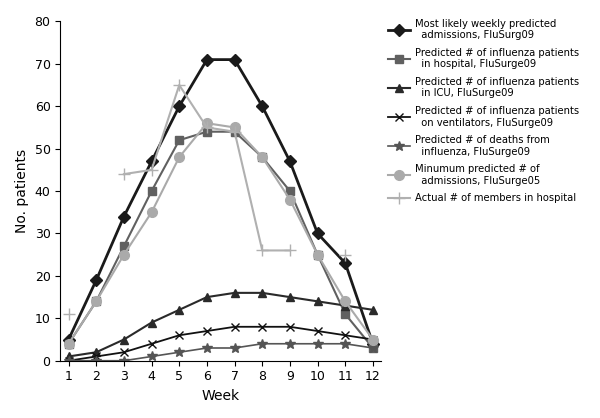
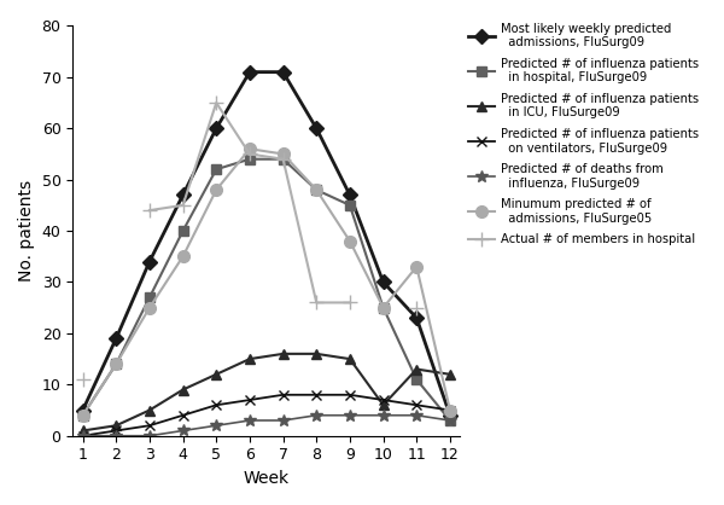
Predicted # of influenza patients in hospital, FluSurge09/9: 40 -> 45
Predicted # of influenza patients in ICU, FluSurge09/10: 14 -> 6
Minumum predicted # of admissions, FluSurge05/11: 14 -> 33
